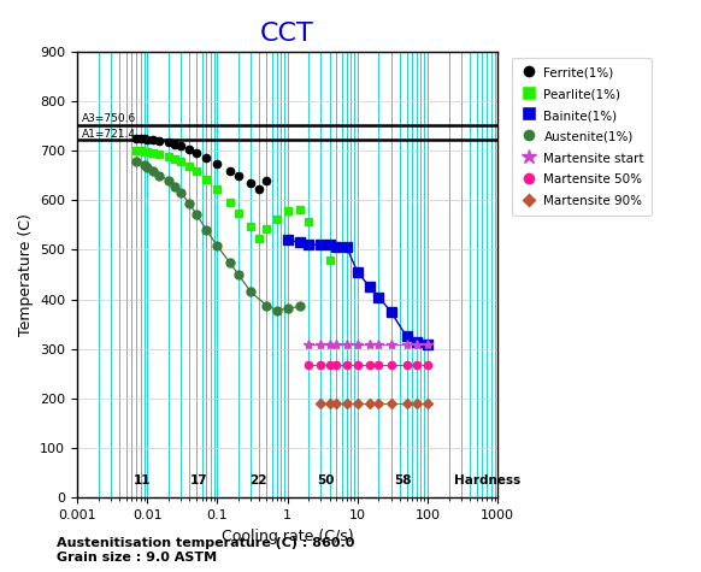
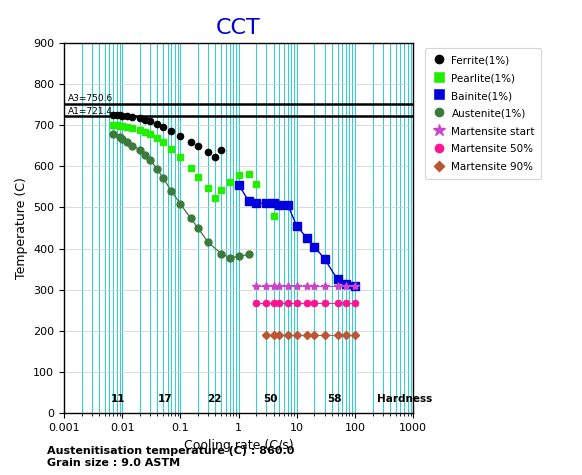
Bainite(1%)/1: 520 -> 555
